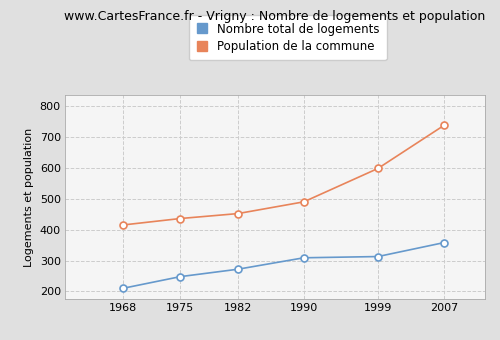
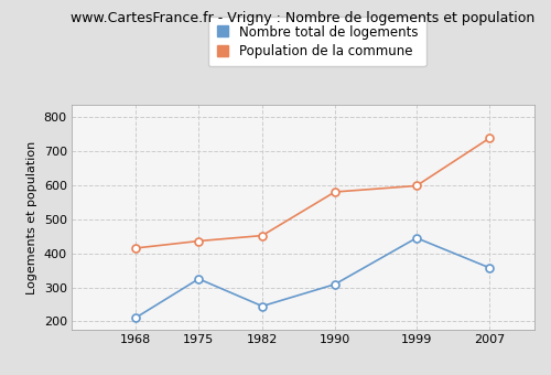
Nombre total de logements/1975: 248 -> 325
Nombre total de logements/1982: 272 -> 245
Population de la commune/1990: 490 -> 580
Nombre total de logements/1999: 313 -> 445
